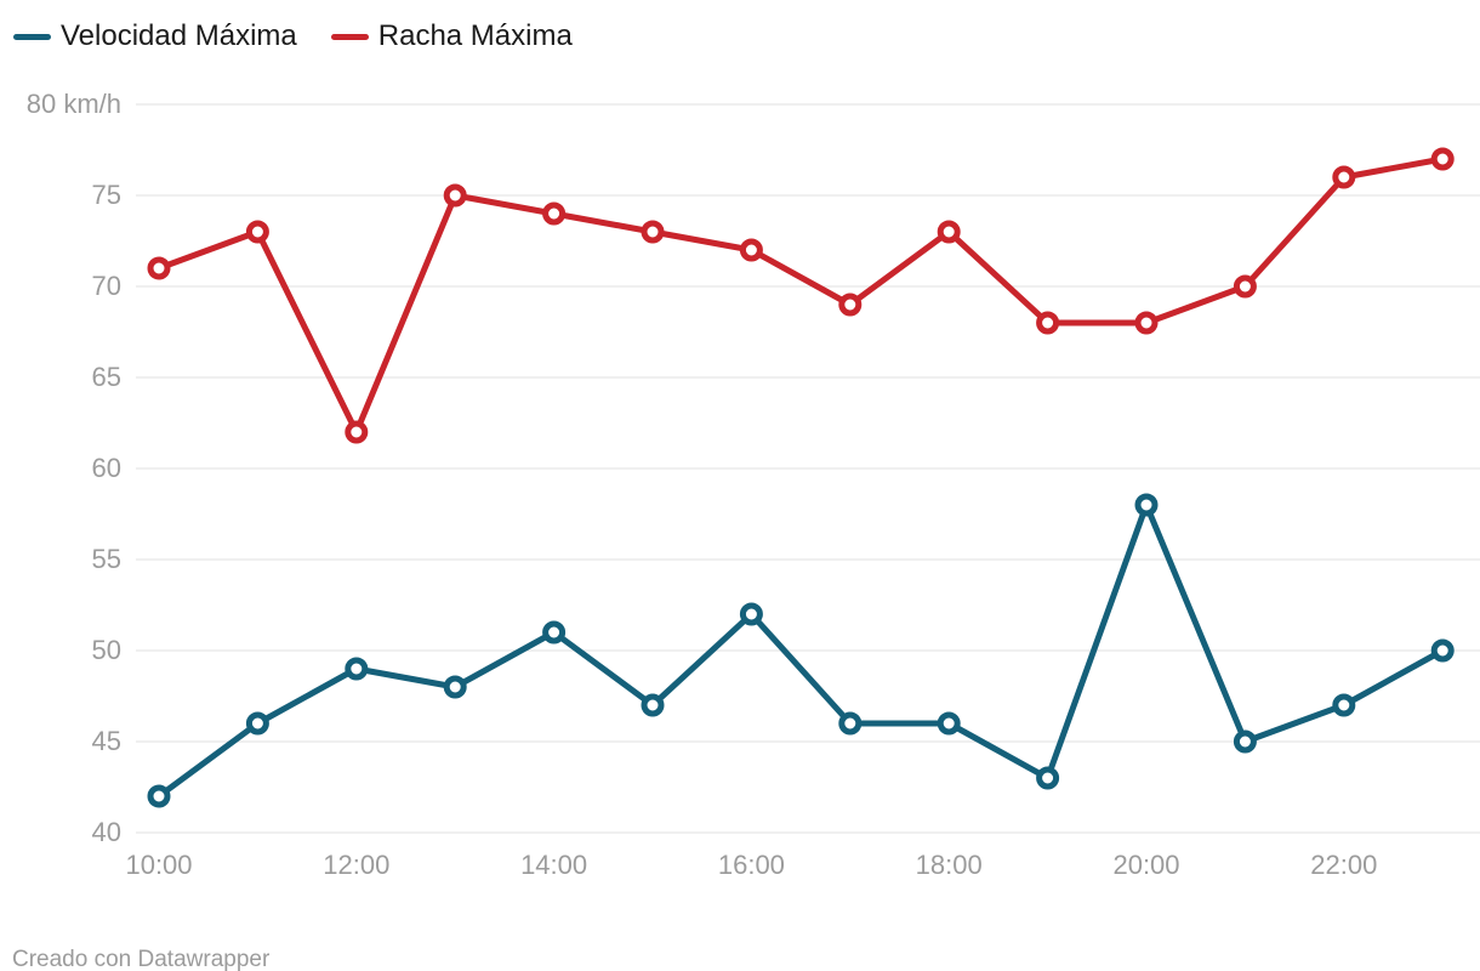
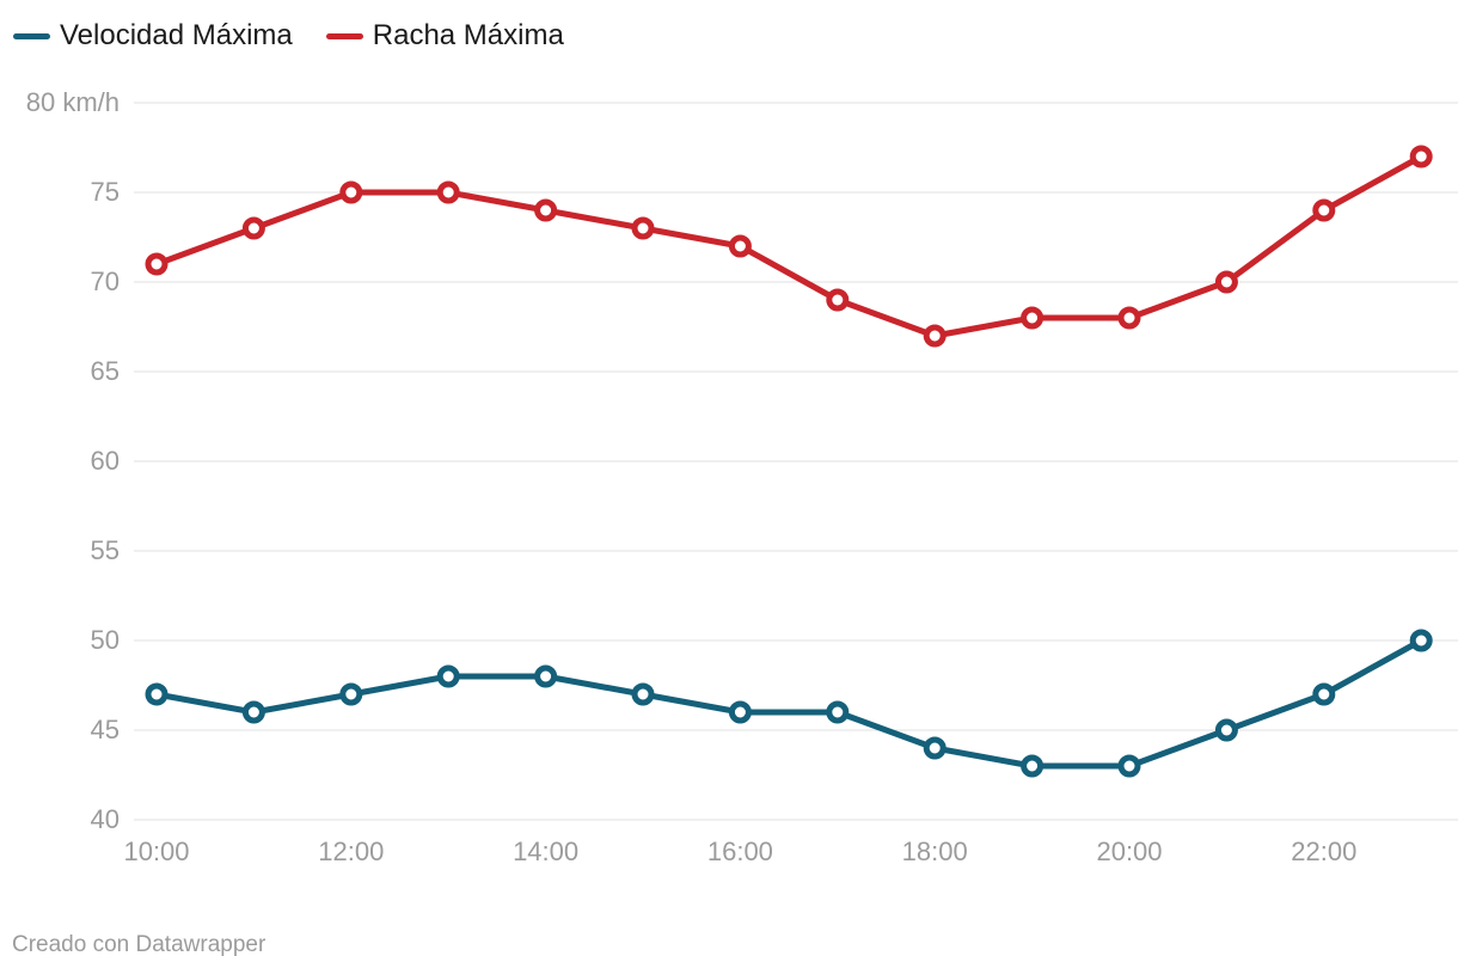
Velocidad Máxima/10:00: 42 -> 47
Velocidad Máxima/12:00: 49 -> 47
Racha Máxima/12:00: 62 -> 75
Velocidad Máxima/14:00: 51 -> 48
Velocidad Máxima/16:00: 52 -> 46
Velocidad Máxima/18:00: 46 -> 44
Racha Máxima/18:00: 73 -> 67
Velocidad Máxima/20:00: 58 -> 43
Racha Máxima/22:00: 76 -> 74
